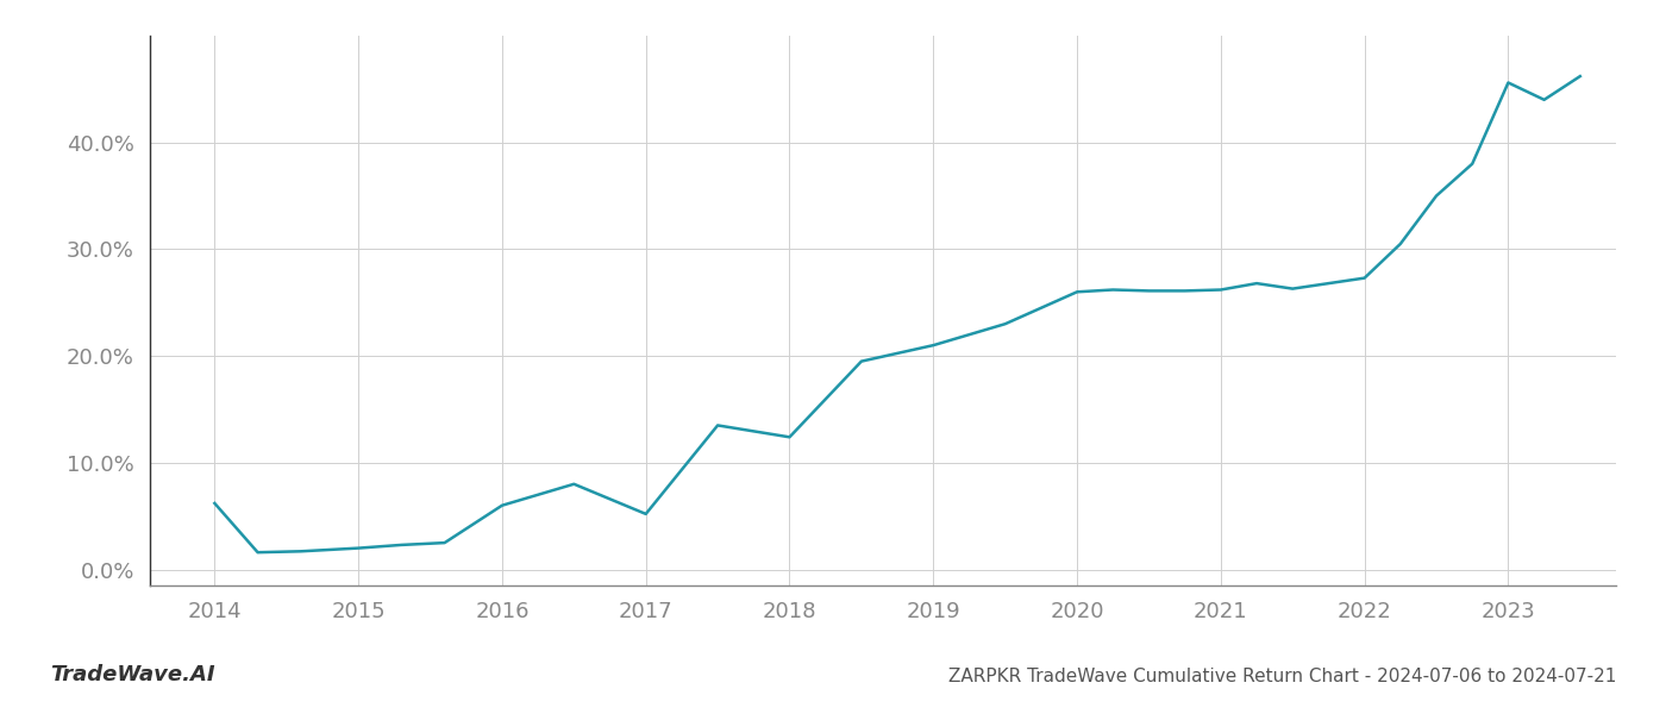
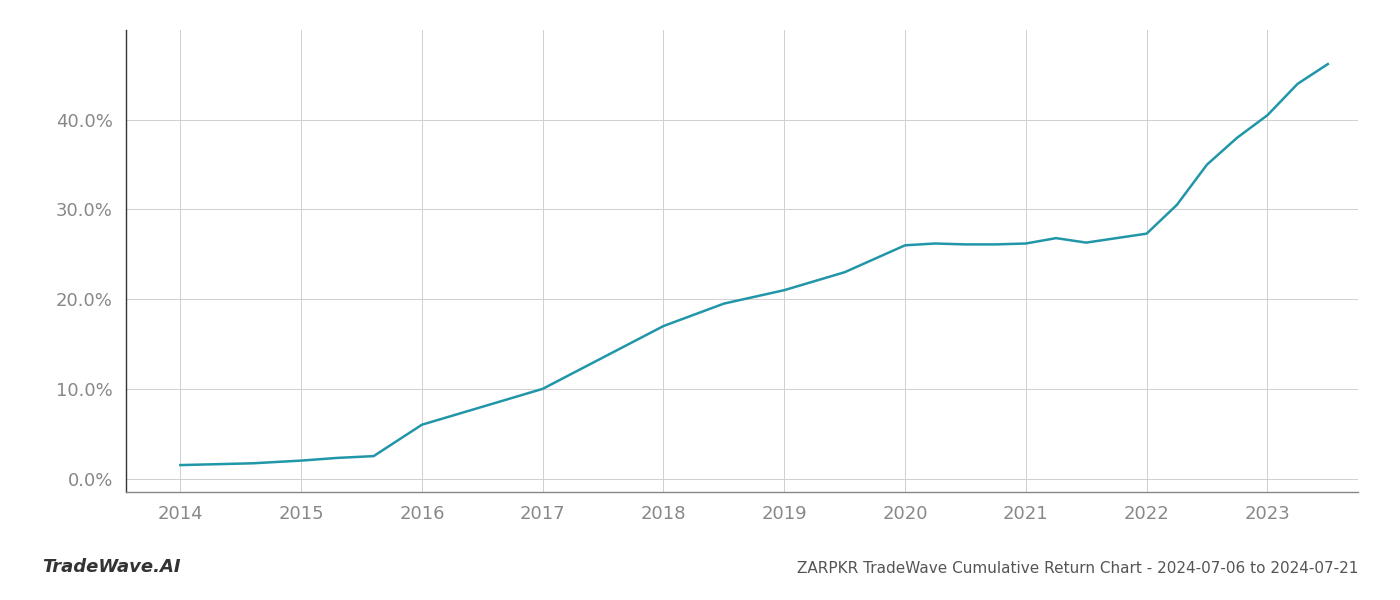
2014: 6.2% -> 1.5%
2017: 5.2% -> 10.0%
2018: 12.4% -> 17.0%
2023: 45.6% -> 40.5%
